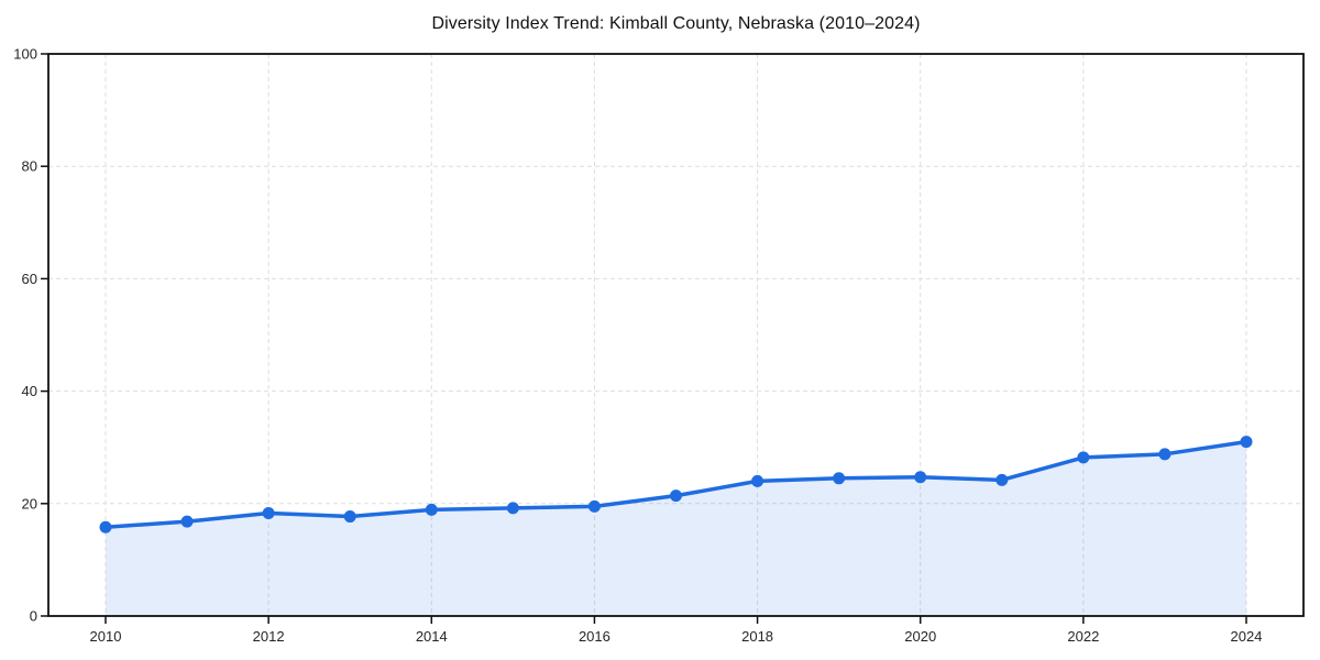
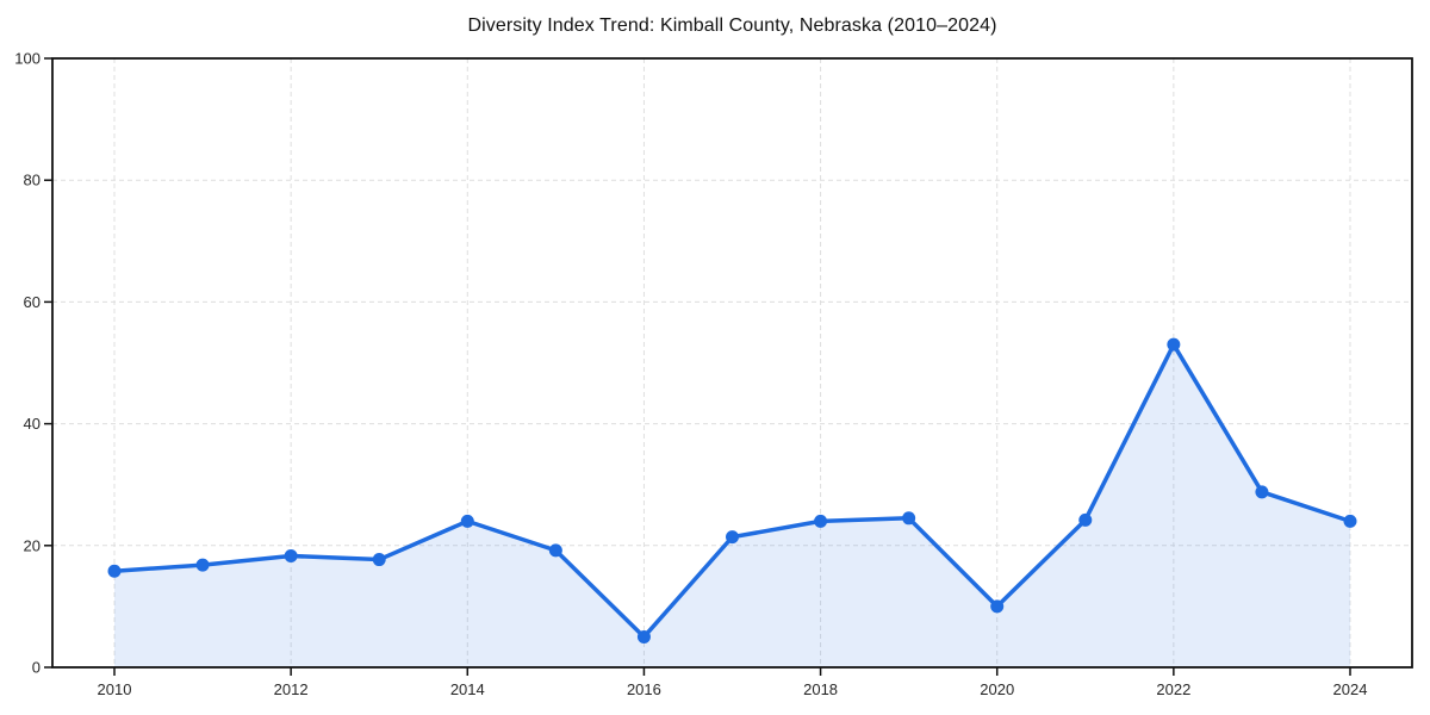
2014: 19 -> 24
2016: 20 -> 5
2020: 25 -> 10
2022: 28 -> 53
2024: 31 -> 24
